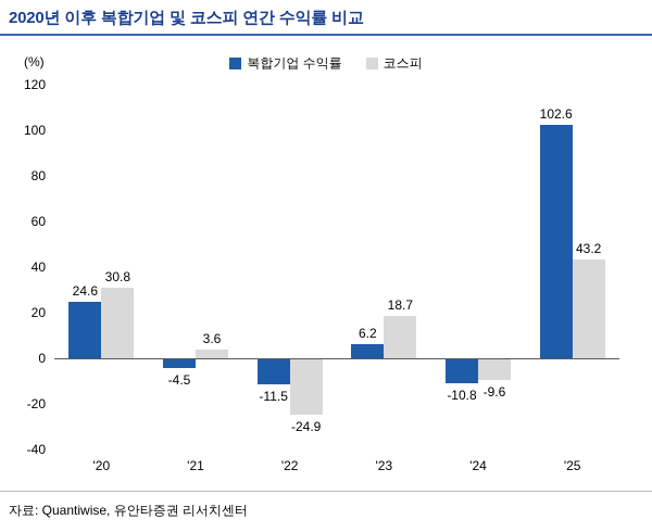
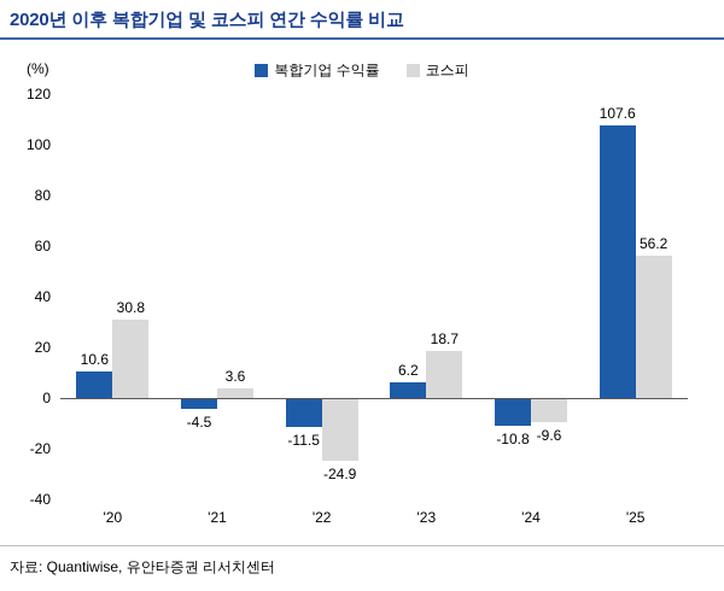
복합기업 수익률/'20: 24.6 -> 10.6
복합기업 수익률/'25: 102.6 -> 107.6
코스피/'25: 43.2 -> 56.2
